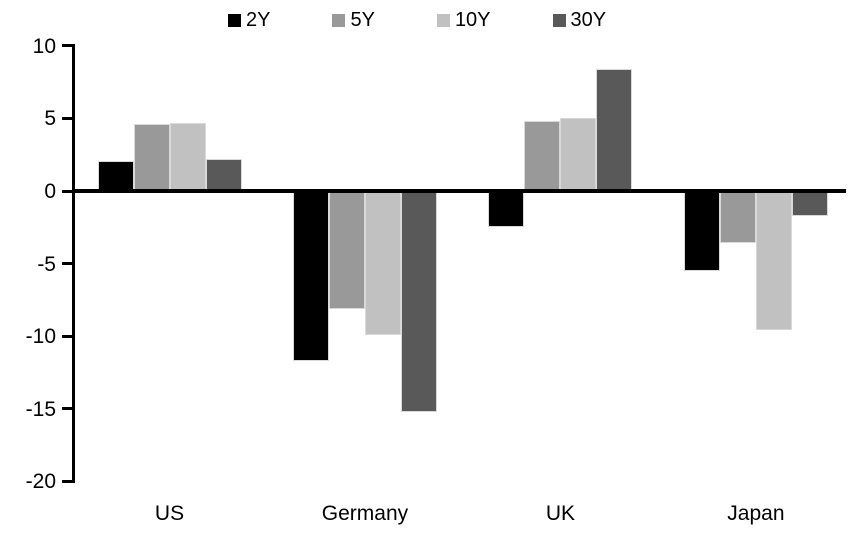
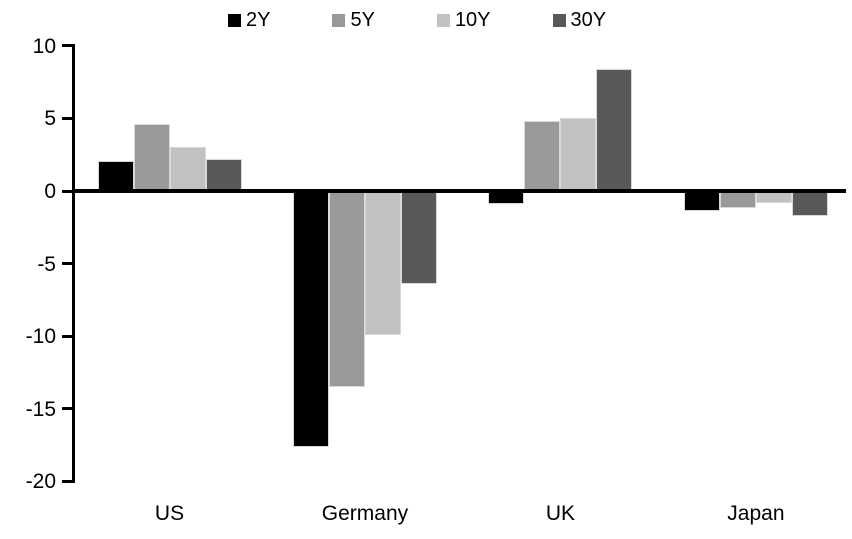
10Y/US: 4.7 -> 3.0
2Y/Germany: -11.7 -> -17.6
5Y/Germany: -8.1 -> -13.5
30Y/Germany: -15.2 -> -6.4
2Y/UK: -2.5 -> -0.9
2Y/Japan: -5.5 -> -1.4
5Y/Japan: -3.6 -> -1.2
10Y/Japan: -9.6 -> -0.8
